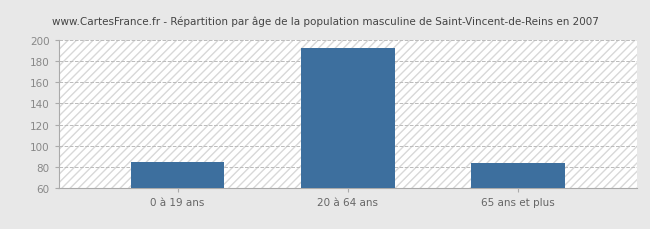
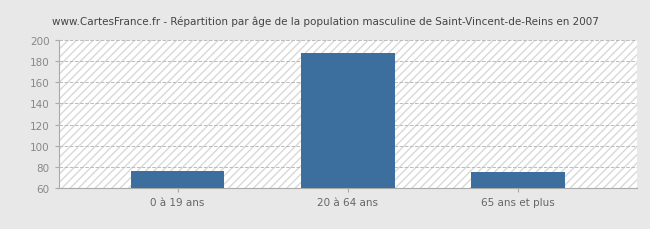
0 à 19 ans: 84 -> 76
20 à 64 ans: 193 -> 188
65 ans et plus: 83 -> 75
